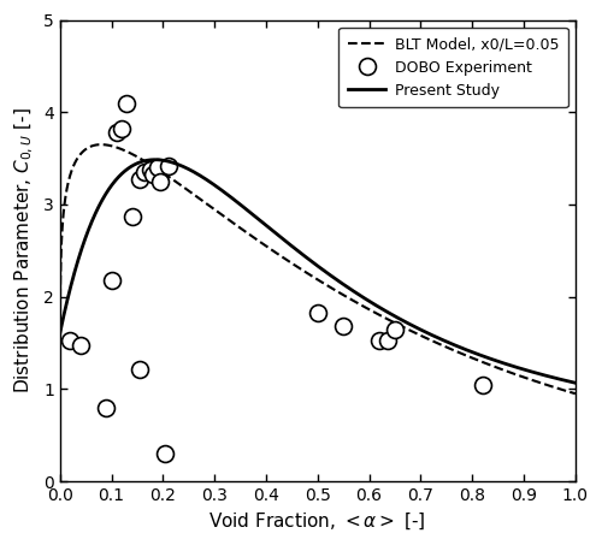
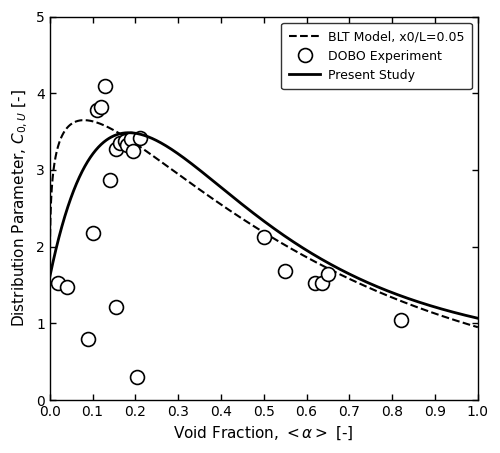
DOBO Experiment/0.5: 1.82 -> 2.12
